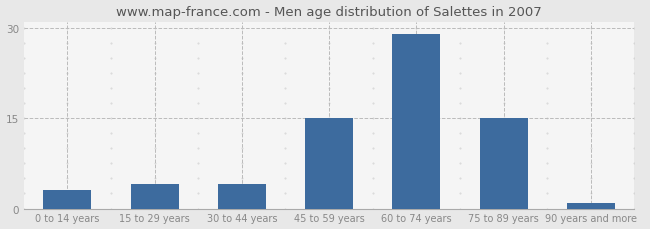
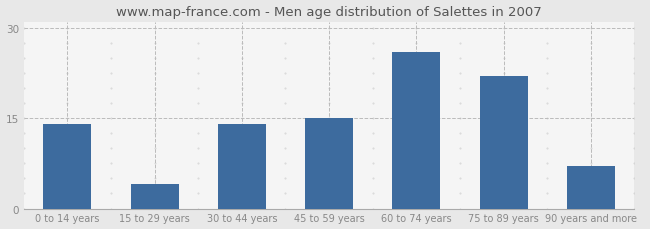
0 to 14 years: 3 -> 14
30 to 44 years: 4 -> 14
60 to 74 years: 29 -> 26
75 to 89 years: 15 -> 22
90 years and more: 1 -> 7
